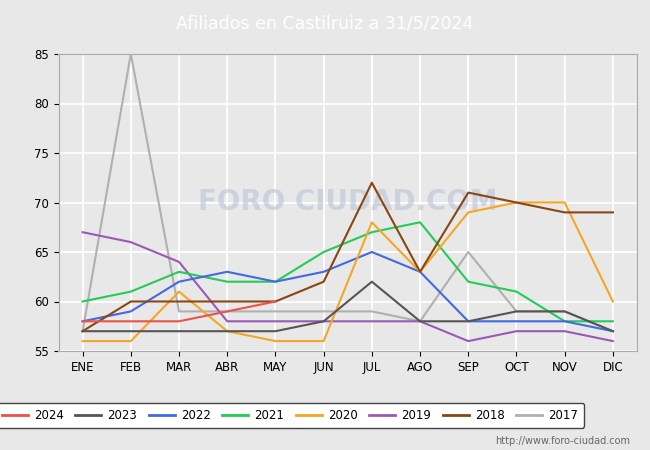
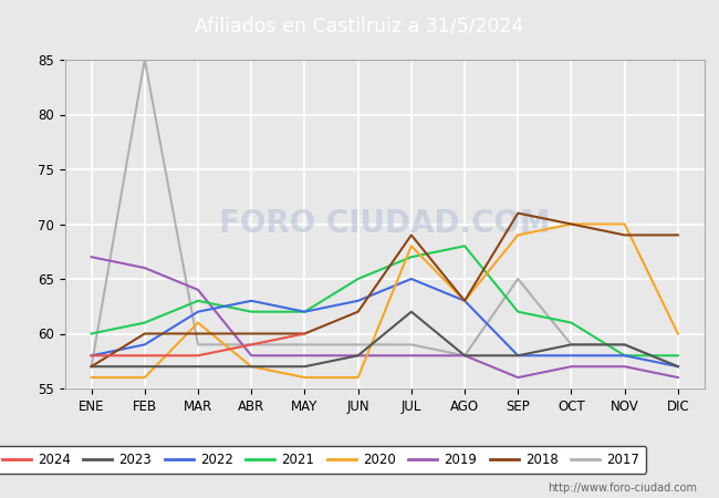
2018/JUL: 72 -> 69
